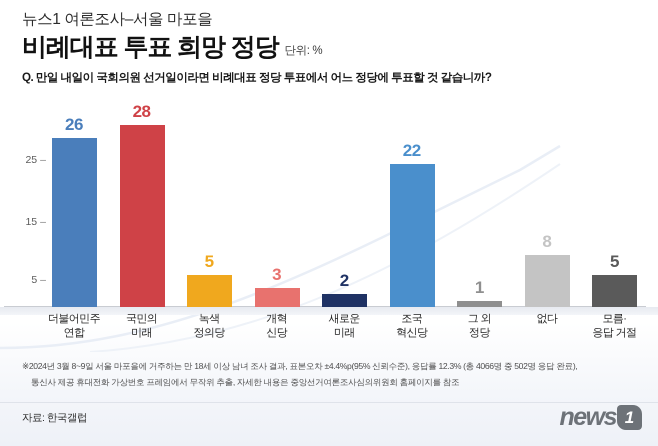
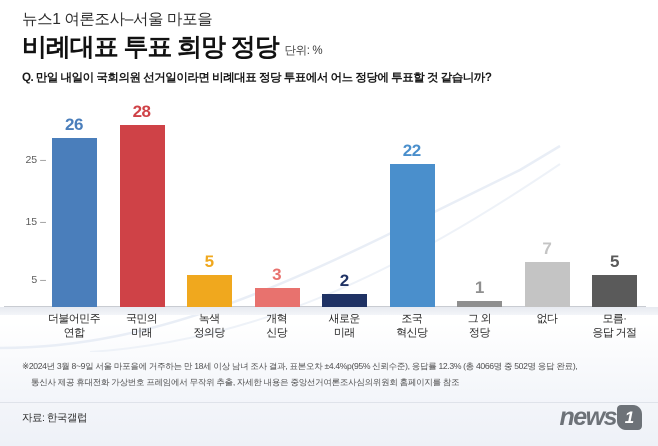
없다: 8 -> 7
